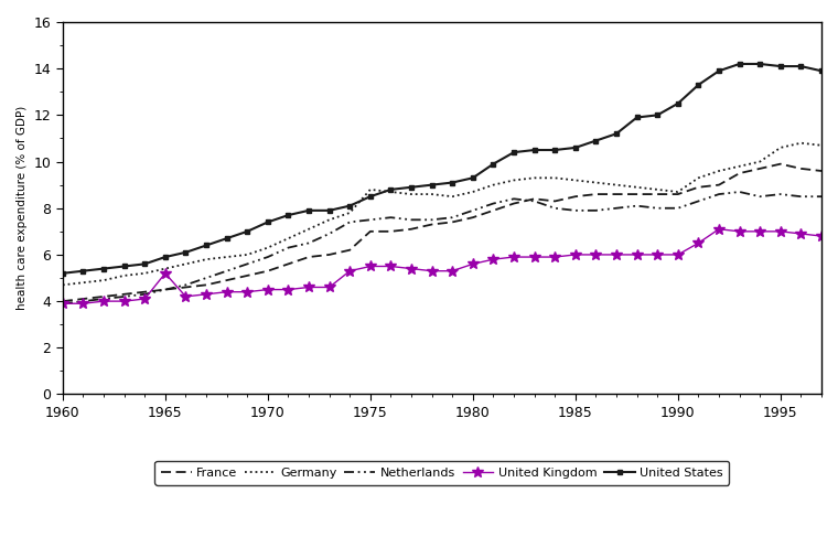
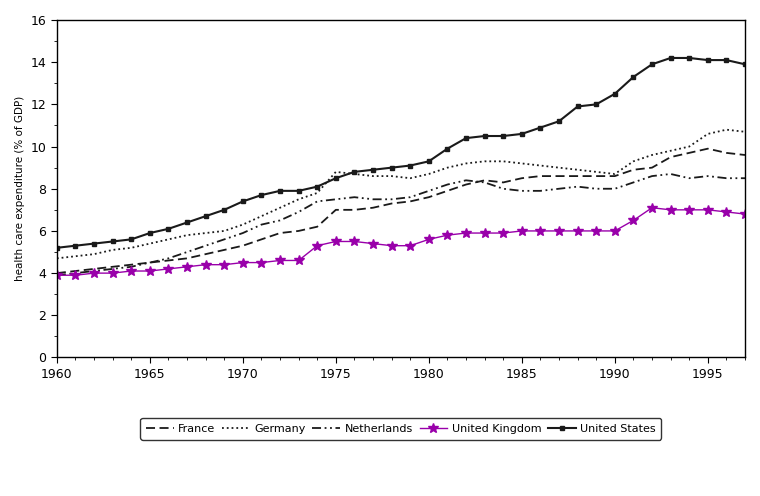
United Kingdom/1965: 5.2 -> 4.1
